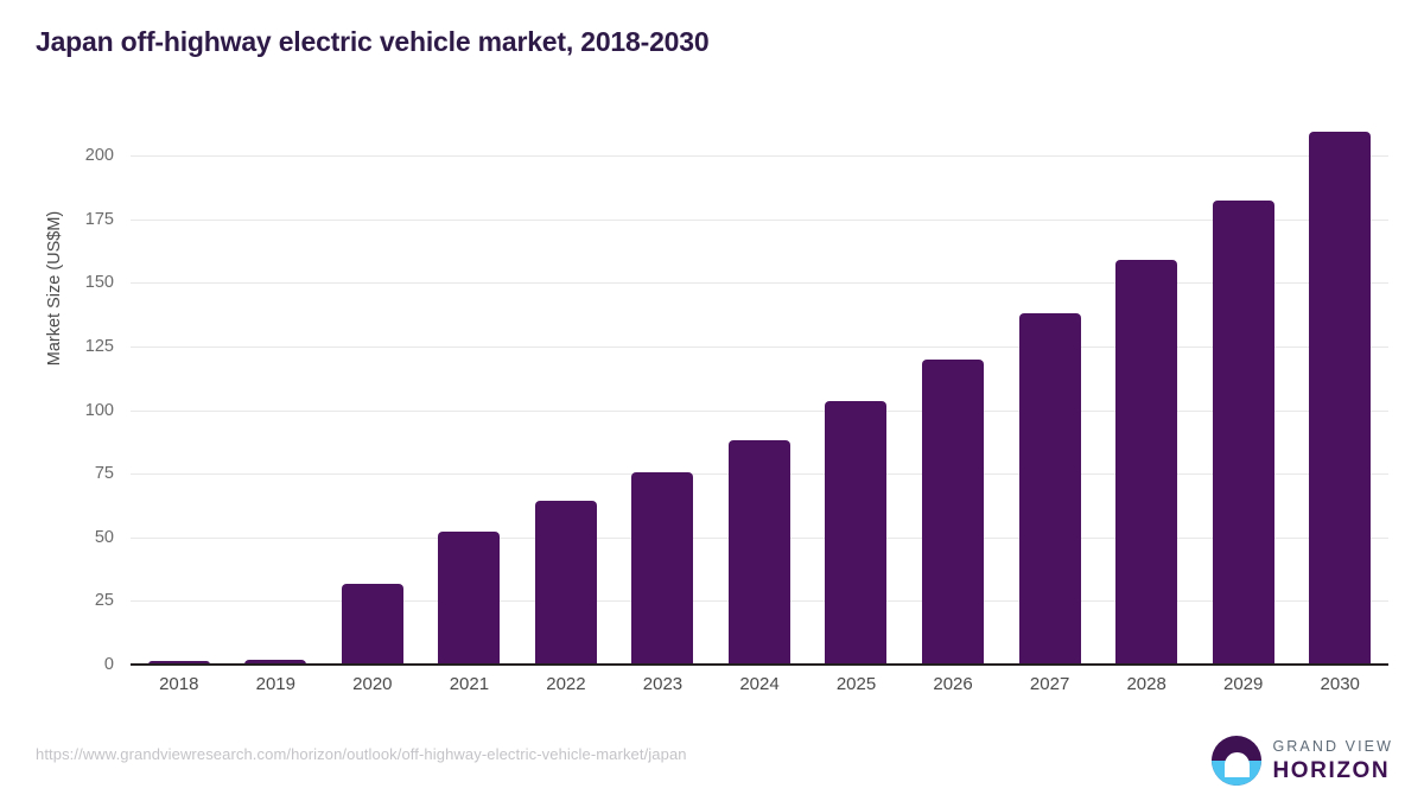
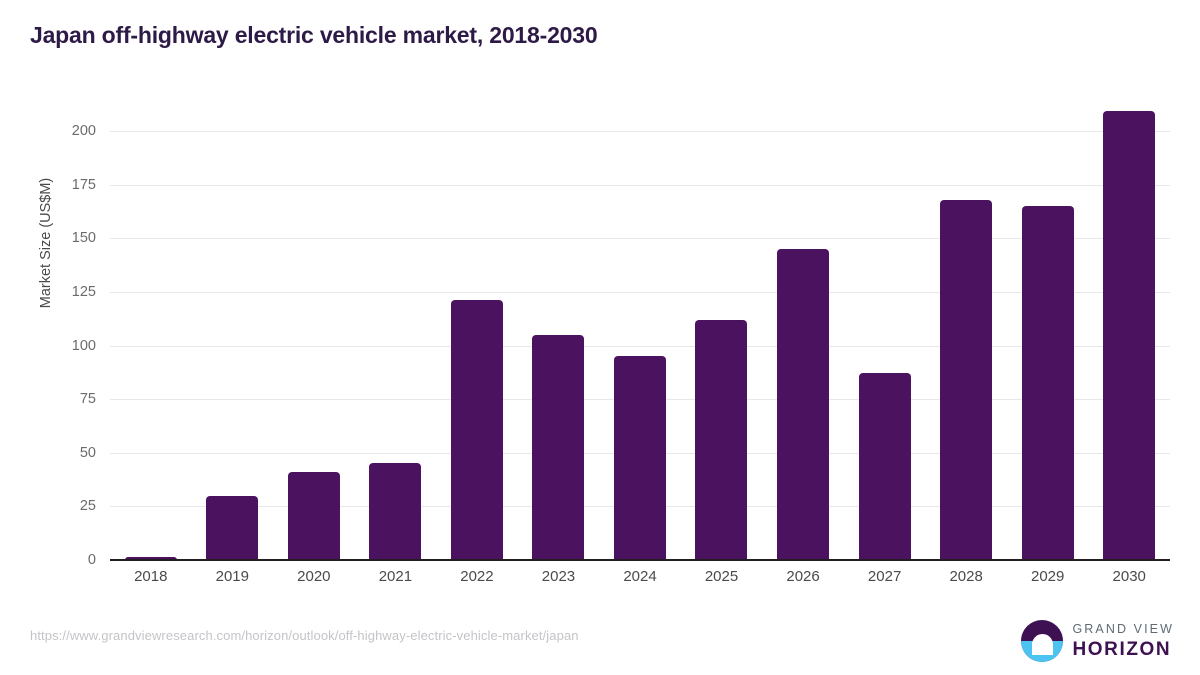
2019: 2 -> 30
2020: 32 -> 41
2021: 52 -> 45
2022: 64 -> 121
2023: 75 -> 105
2024: 88 -> 95
2025: 103 -> 112
2026: 120 -> 145
2027: 138 -> 87
2028: 159 -> 168
2029: 182 -> 165
